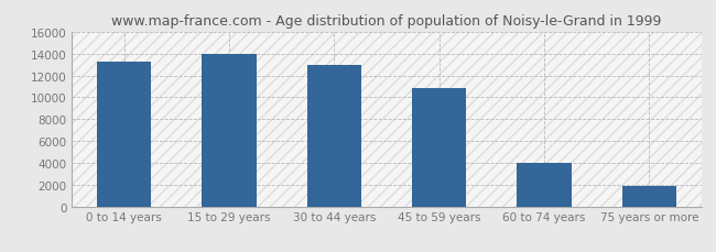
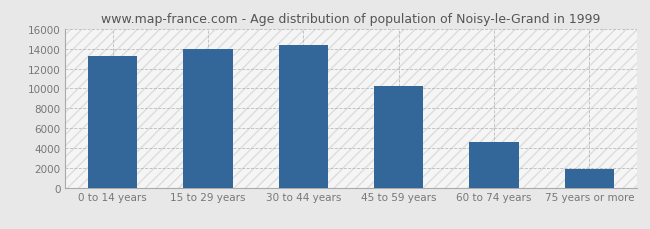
30 to 44 years: 13000 -> 14400
45 to 59 years: 10800 -> 10200
60 to 74 years: 4000 -> 4600
